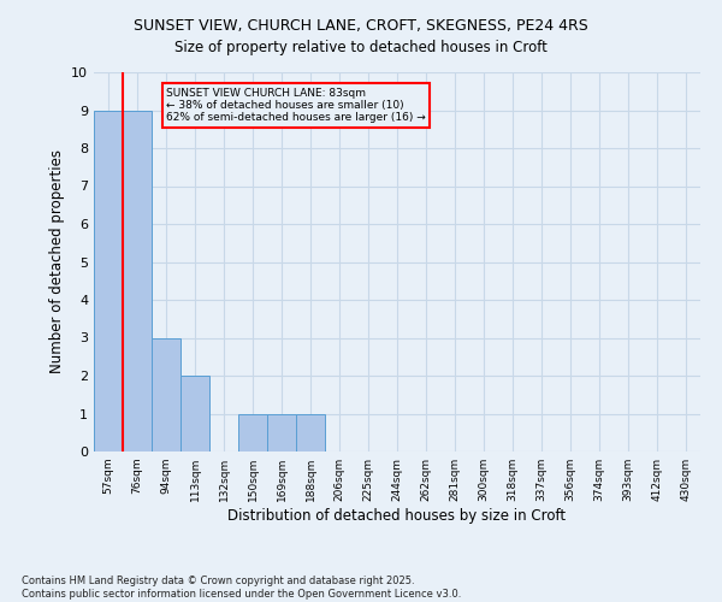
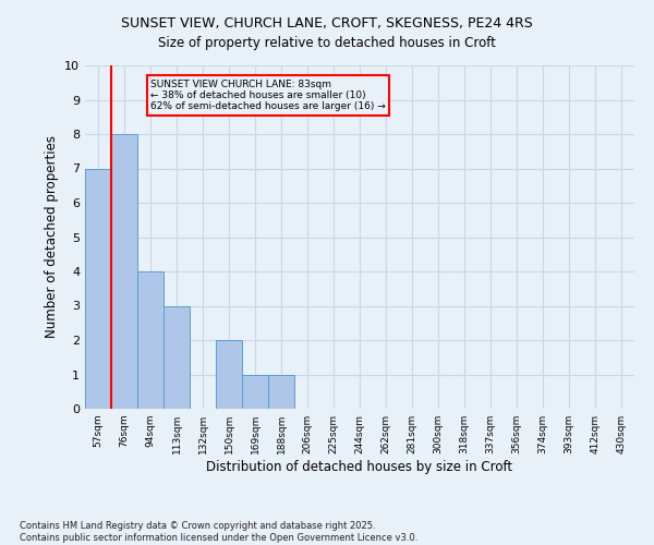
57sqm: 9 -> 7
76sqm: 9 -> 8
94sqm: 3 -> 4
113sqm: 2 -> 3
150sqm: 1 -> 2
